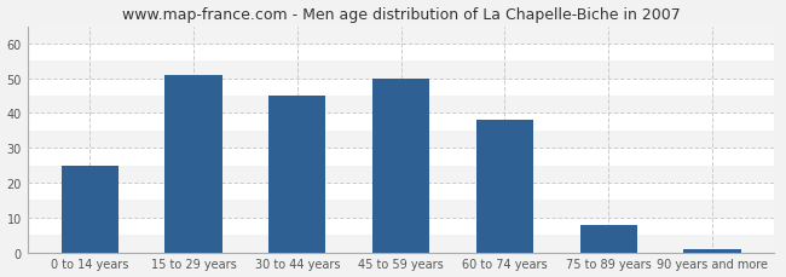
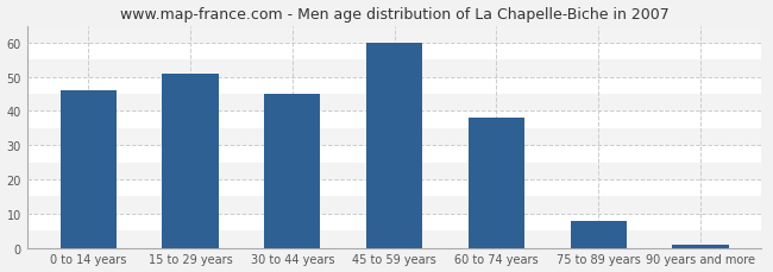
0 to 14 years: 25 -> 46
45 to 59 years: 50 -> 60
